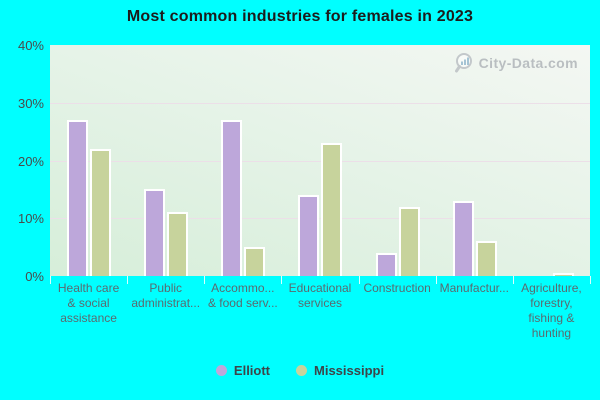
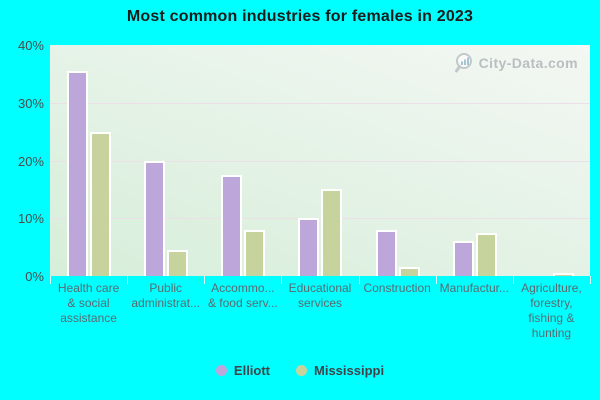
Elliott/Health care & social assistance: 27% -> 36%
Mississippi/Health care & social assistance: 22% -> 25%
Elliott/Public administrat...: 15% -> 20%
Mississippi/Public administrat...: 11% -> 4%
Elliott/Accommo... & food serv...: 27% -> 18%
Mississippi/Accommo... & food serv...: 5% -> 8%
Elliott/Educational services: 14% -> 10%
Mississippi/Educational services: 23% -> 15%
Elliott/Construction: 4% -> 8%
Mississippi/Construction: 12% -> 2%
Elliott/Manufactur...: 13% -> 6%
Mississippi/Manufactur...: 6% -> 8%
